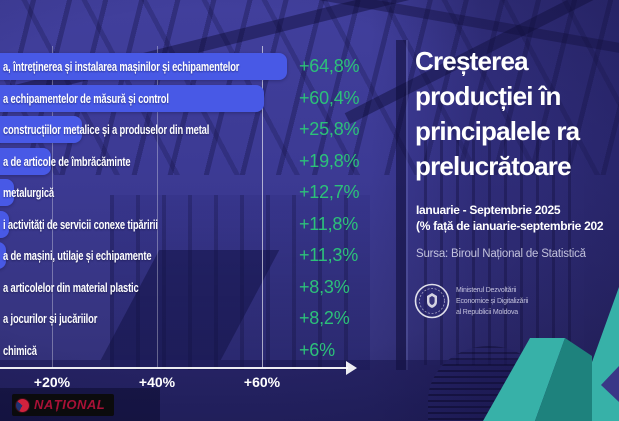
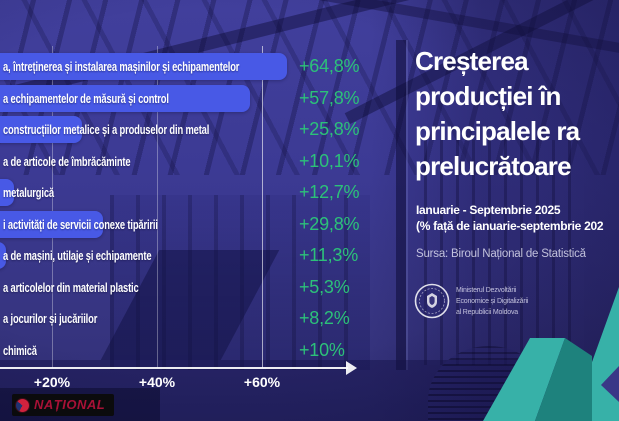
a echipamentelor de măsură și control: +60,4% -> +57,8%
a de articole de îmbrăcăminte: +19,8% -> +10,1%
i activități de servicii conexe tipăririi: +11,8% -> +29,8%
a articolelor din material plastic: +8,3% -> +5,3%
chimică: +6% -> +10%
